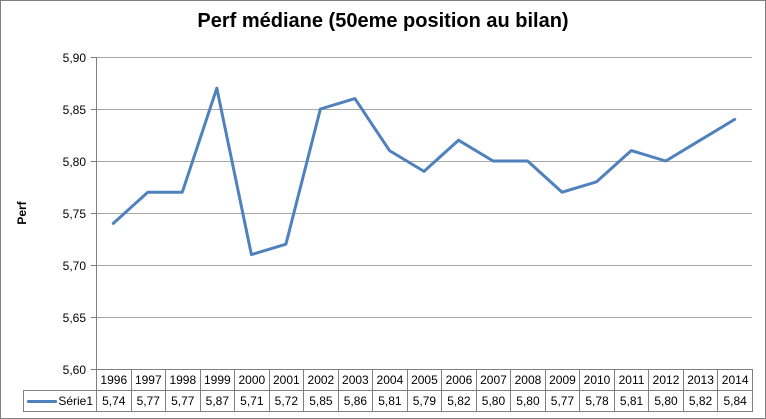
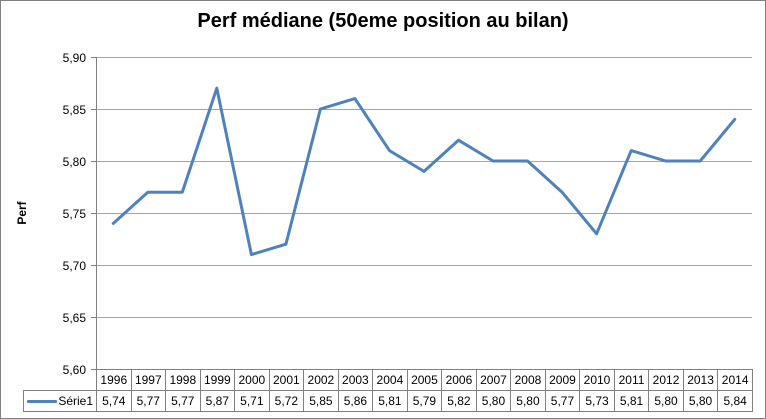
2010: 5,78 -> 5,73
2013: 5,82 -> 5,80
